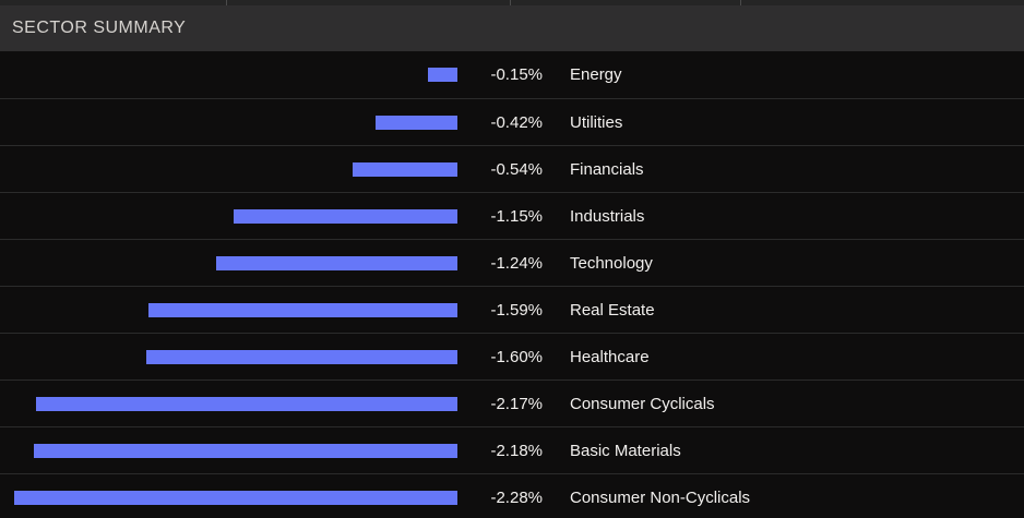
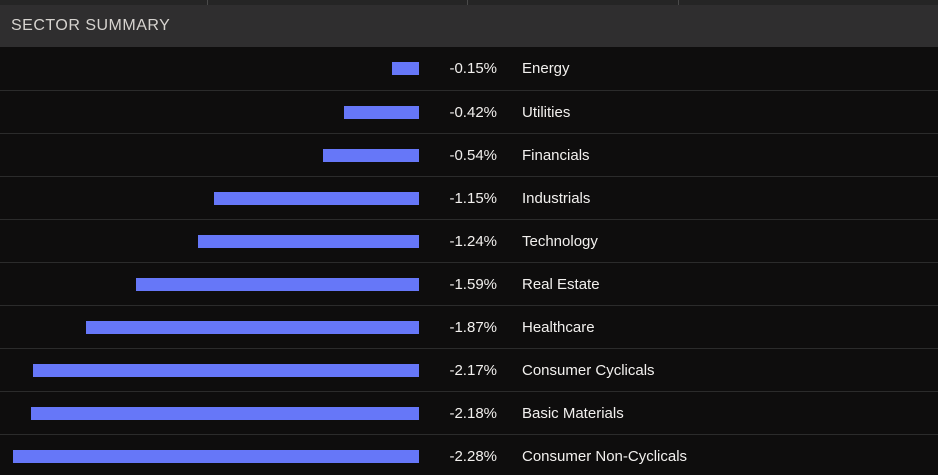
Healthcare: -1.60% -> -1.87%
